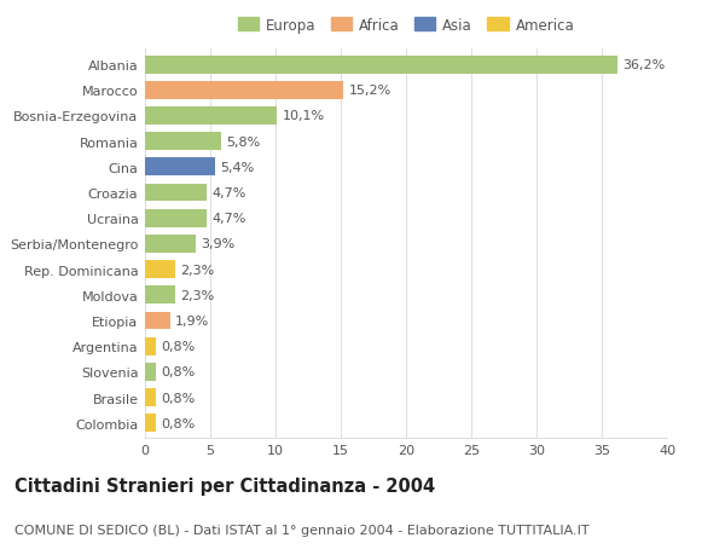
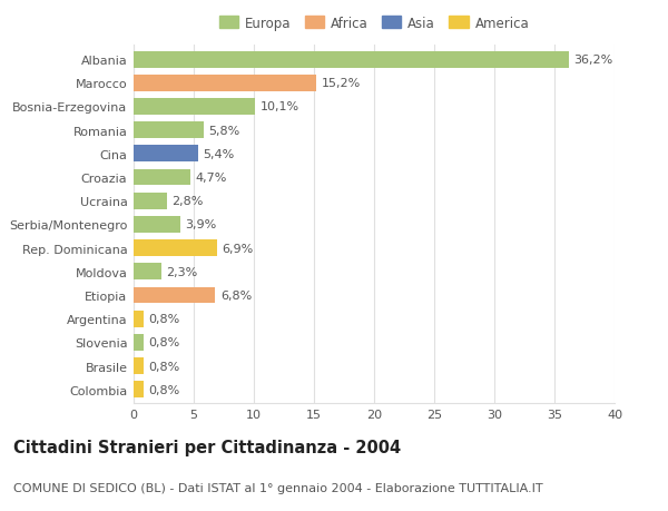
Ucraina: 4,7% -> 2,8%
Rep. Dominicana: 2,3% -> 6,9%
Etiopia: 1,9% -> 6,8%
